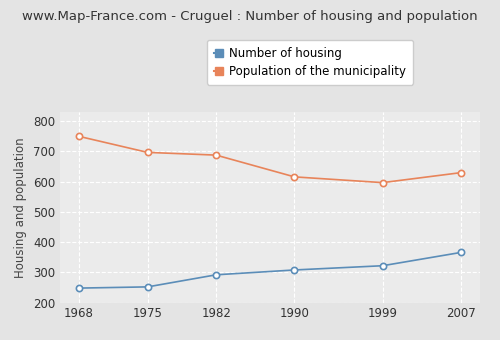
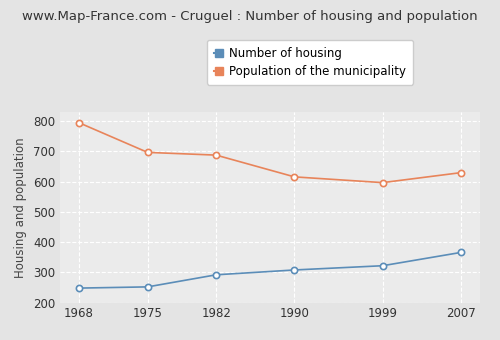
Population of the municipality/1968: 750 -> 795
